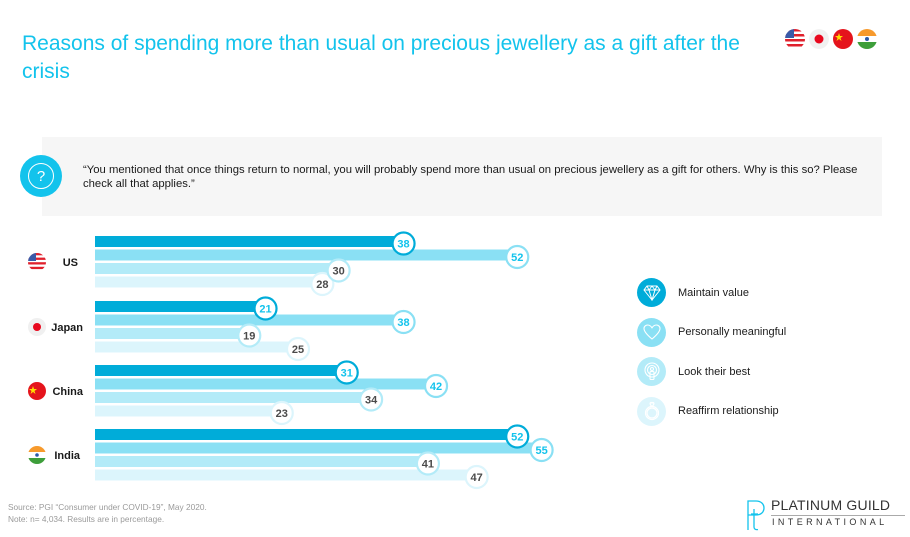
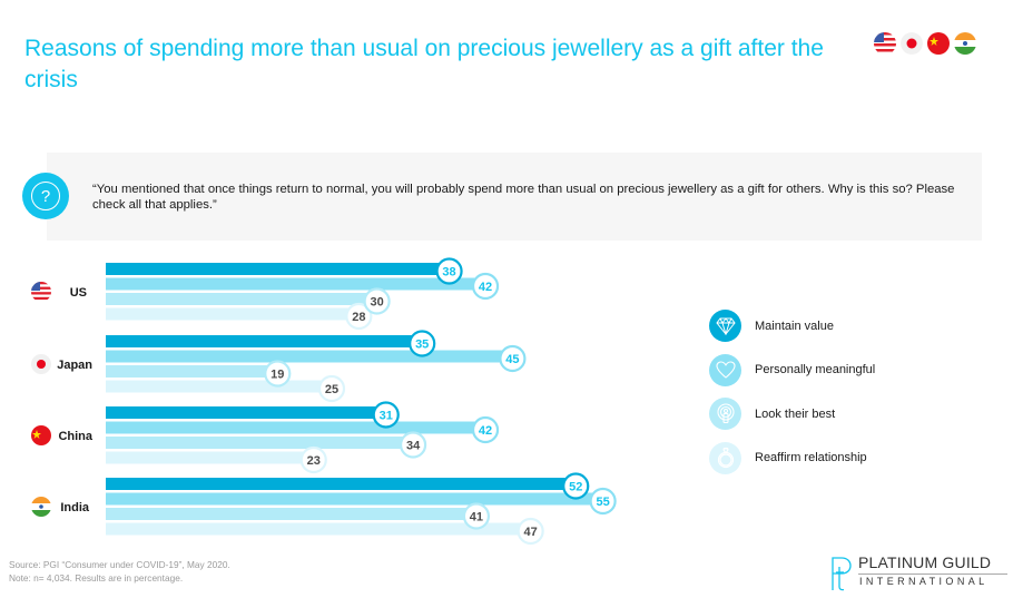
Personally meaningful/US: 52 -> 42
Maintain value/Japan: 21 -> 35
Personally meaningful/Japan: 38 -> 45
